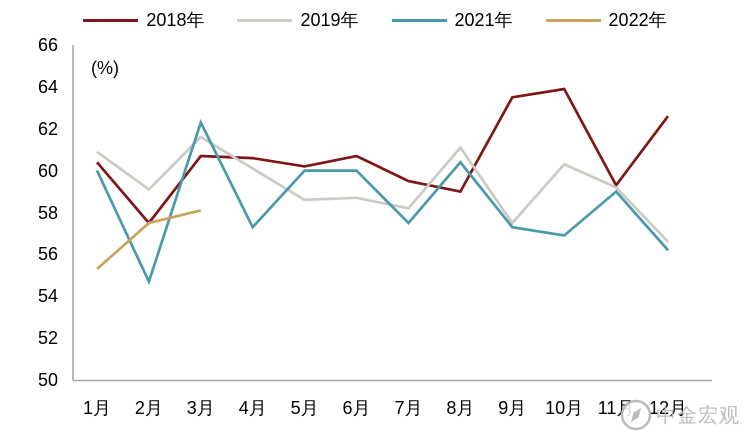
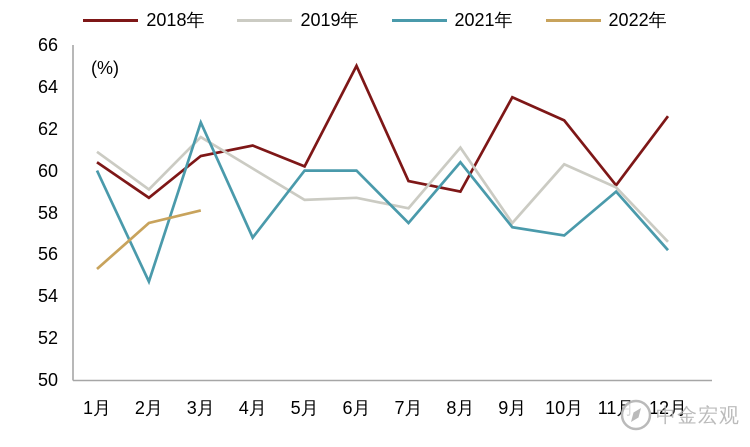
2018年/2月: 57.5 -> 58.7
2018年/4月: 60.6 -> 61.2
2021年/4月: 57.3 -> 56.8
2018年/6月: 60.7 -> 65.0
2018年/10月: 63.9 -> 62.4
